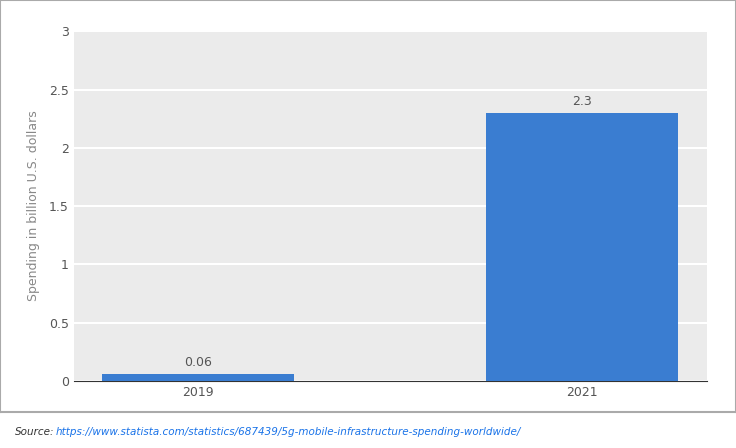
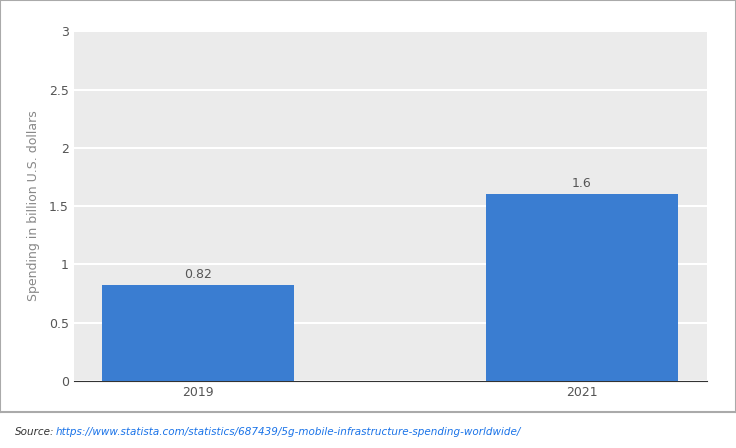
2019: 0.06 -> 0.82
2021: 2.3 -> 1.6
